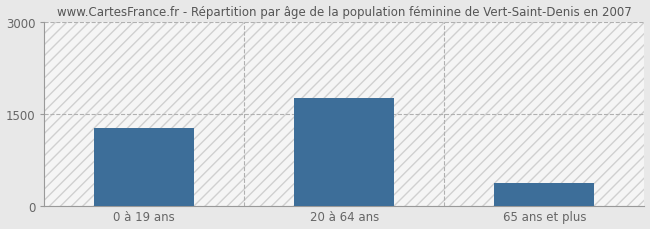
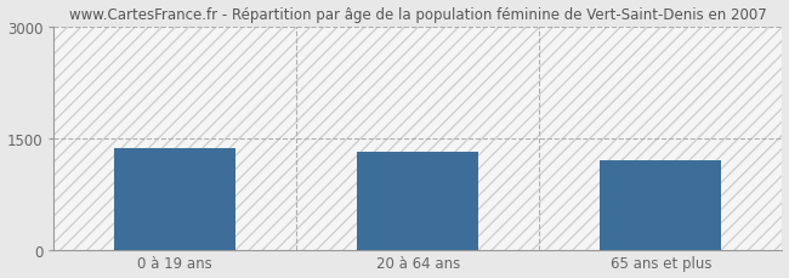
0 à 19 ans: 1270 -> 1360
20 à 64 ans: 1750 -> 1320
65 ans et plus: 370 -> 1200
